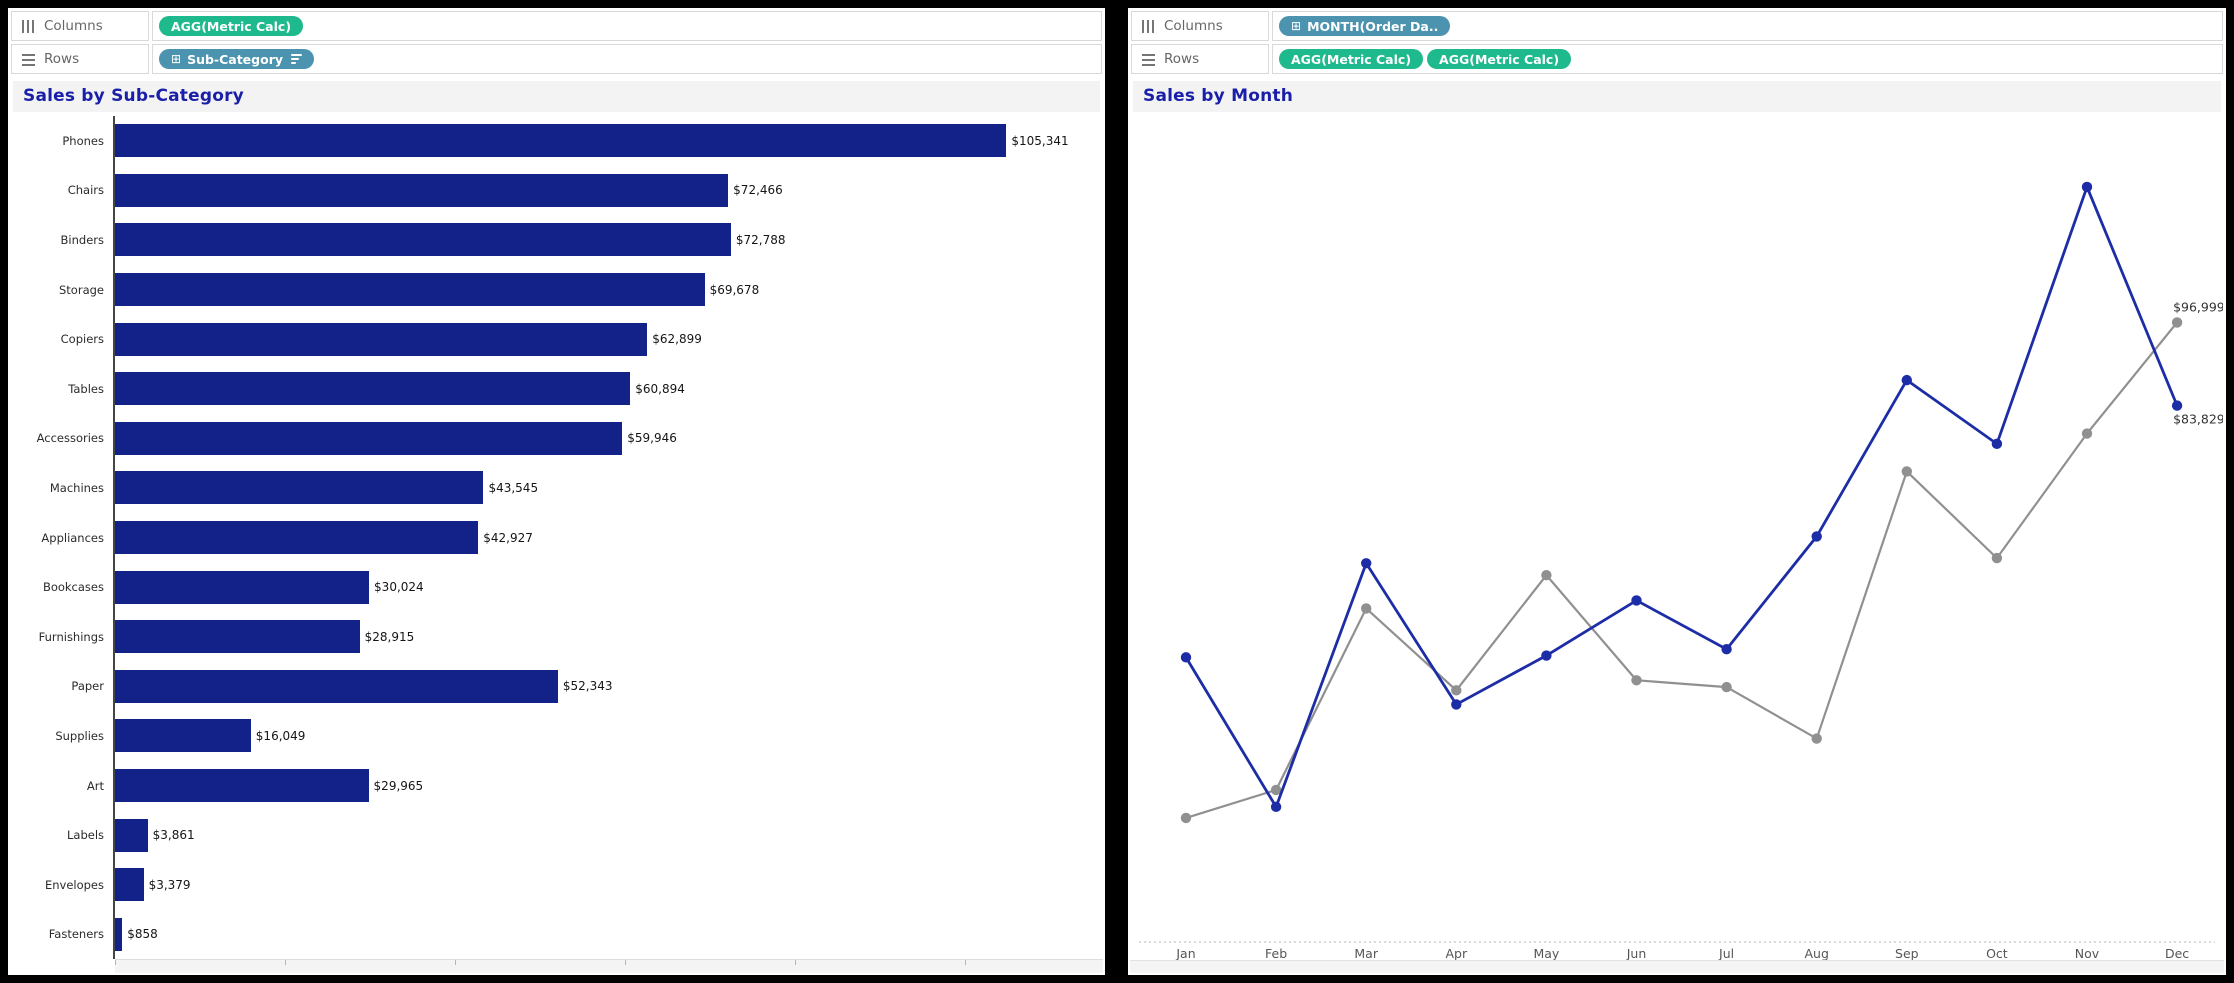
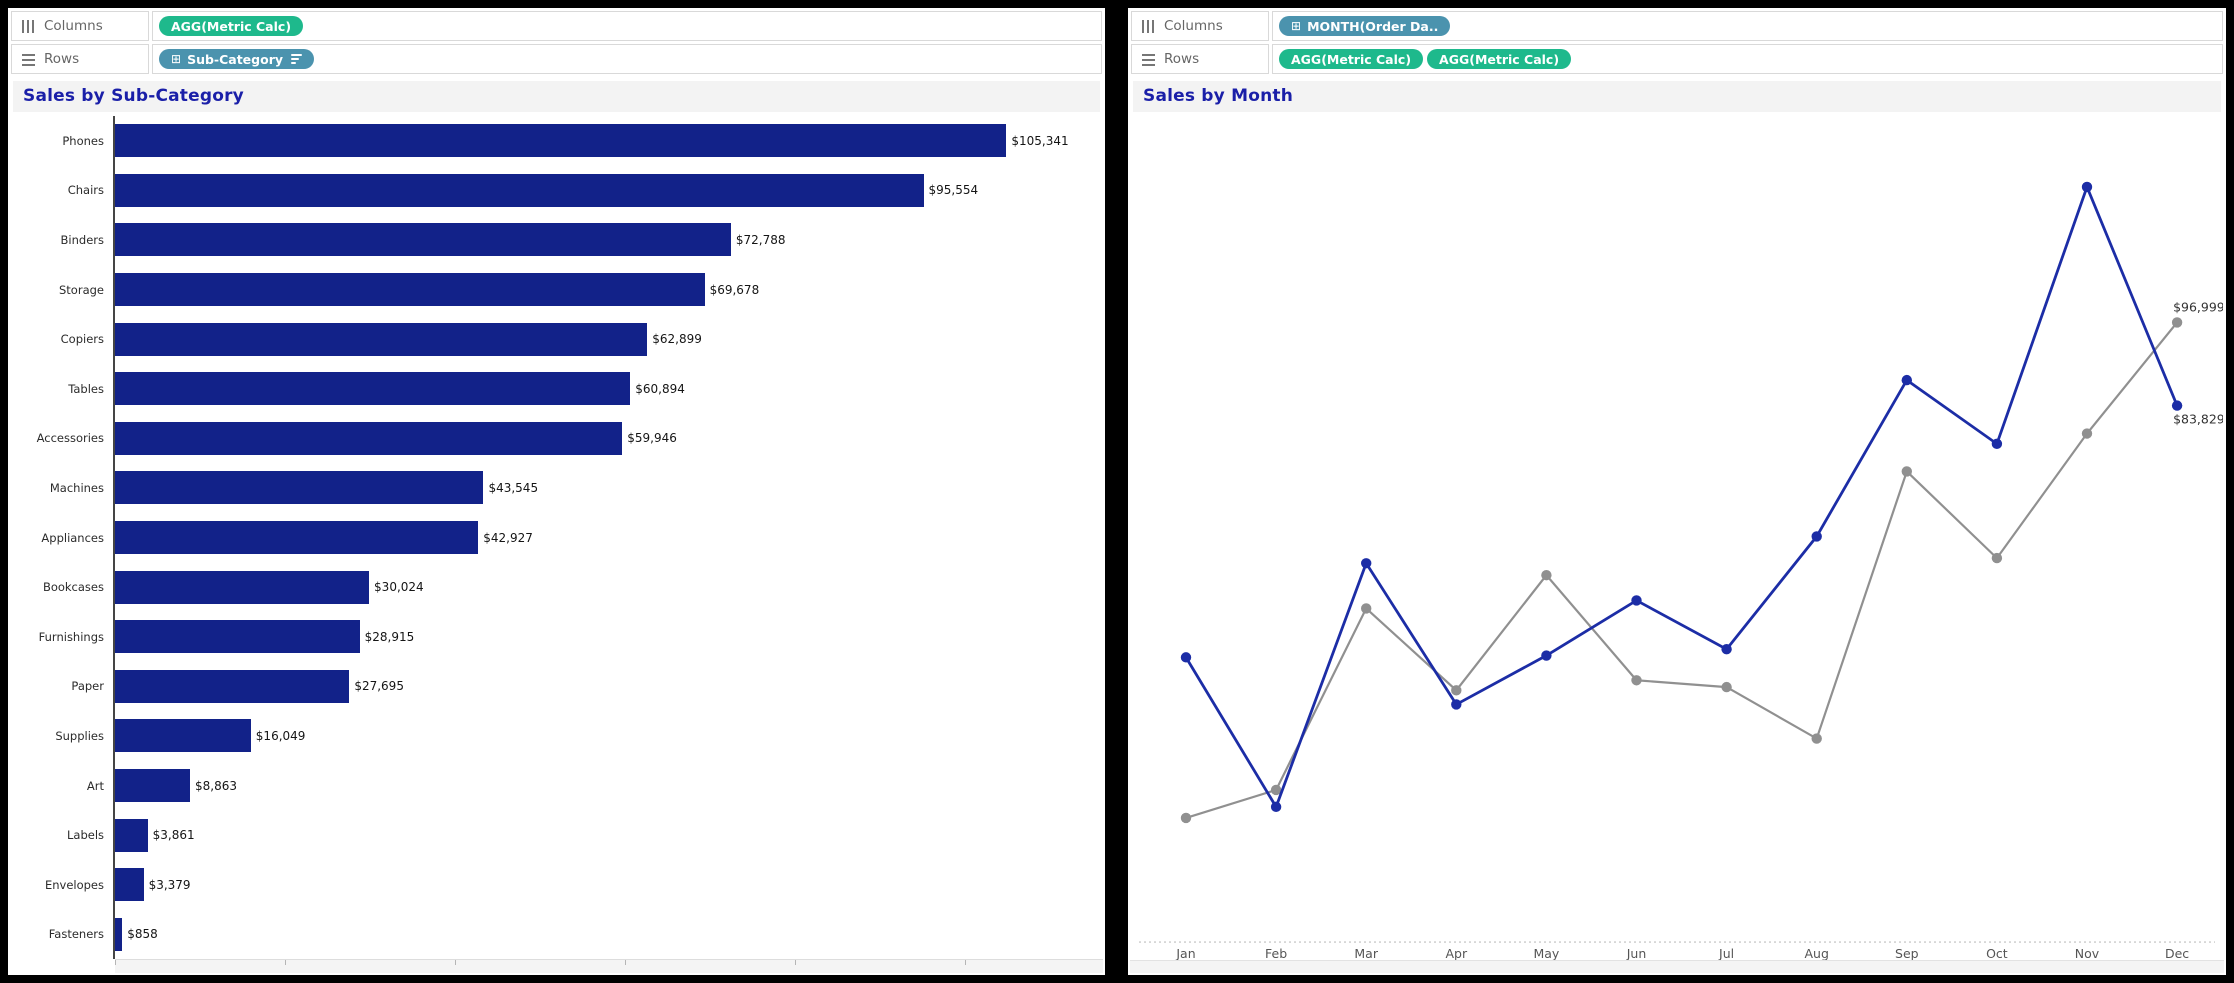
Sales by Sub-Category/Chairs: $72,466 -> $95,554
Sales by Sub-Category/Paper: $52,343 -> $27,695
Sales by Sub-Category/Art: $29,965 -> $8,863
